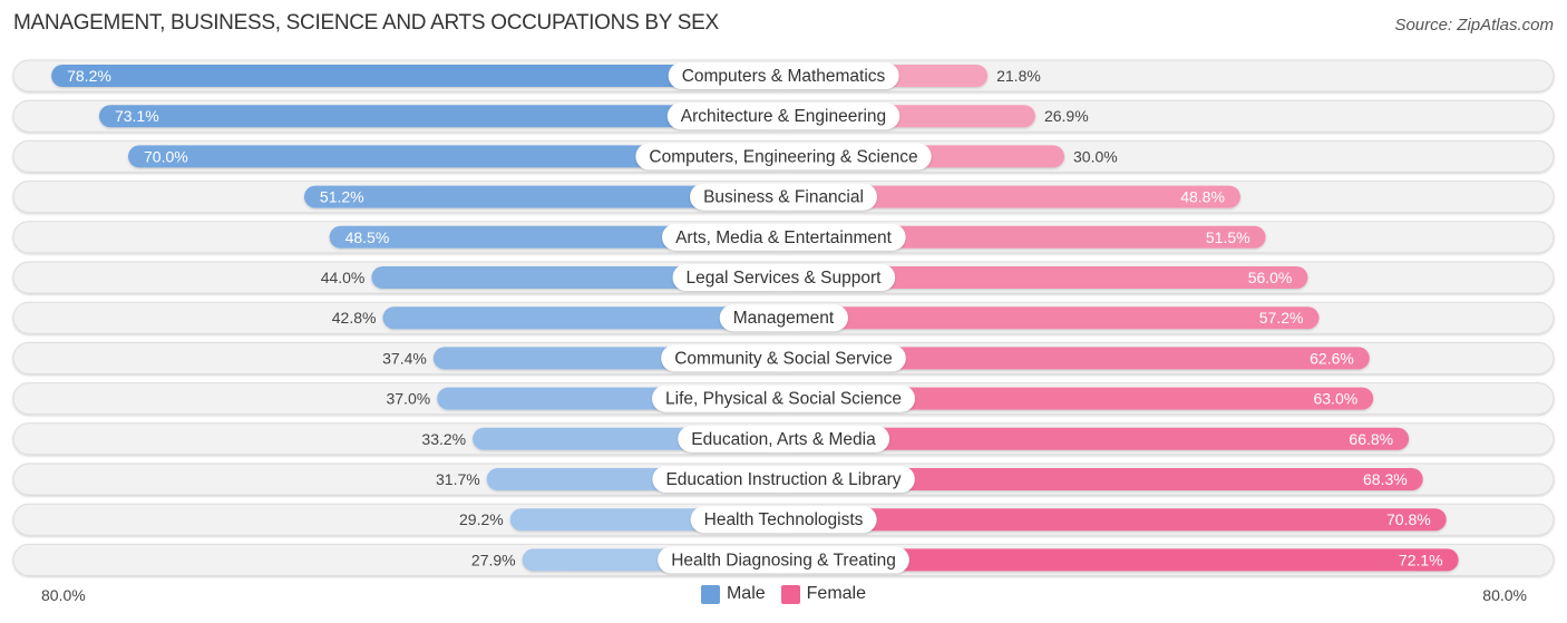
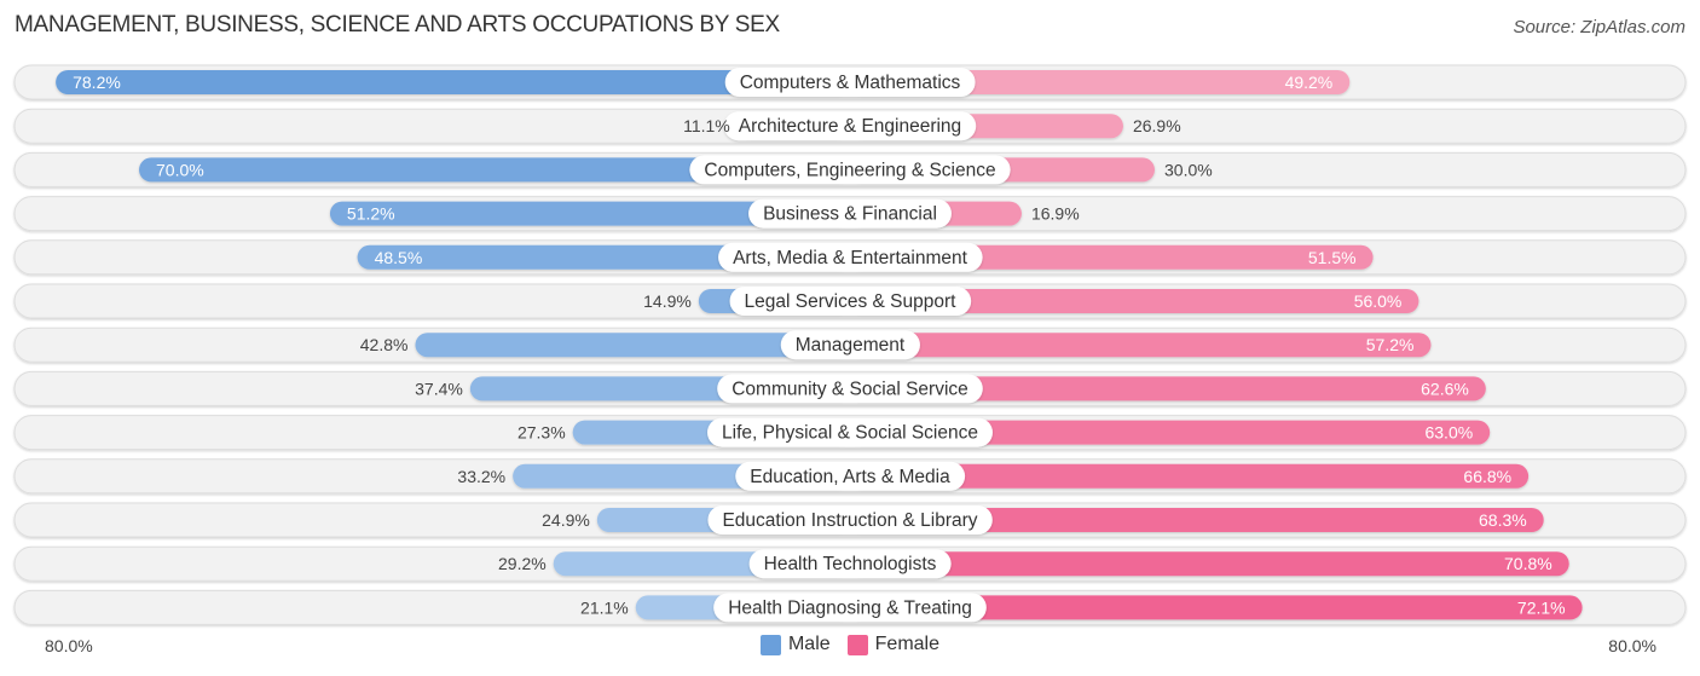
Female/Computers & Mathematics: 21.8% -> 49.2%
Male/Architecture & Engineering: 73.1% -> 11.1%
Female/Business & Financial: 48.8% -> 16.9%
Male/Legal Services & Support: 44.0% -> 14.9%
Male/Life, Physical & Social Science: 37.0% -> 27.3%
Male/Education Instruction & Library: 31.7% -> 24.9%
Male/Health Diagnosing & Treating: 27.9% -> 21.1%
